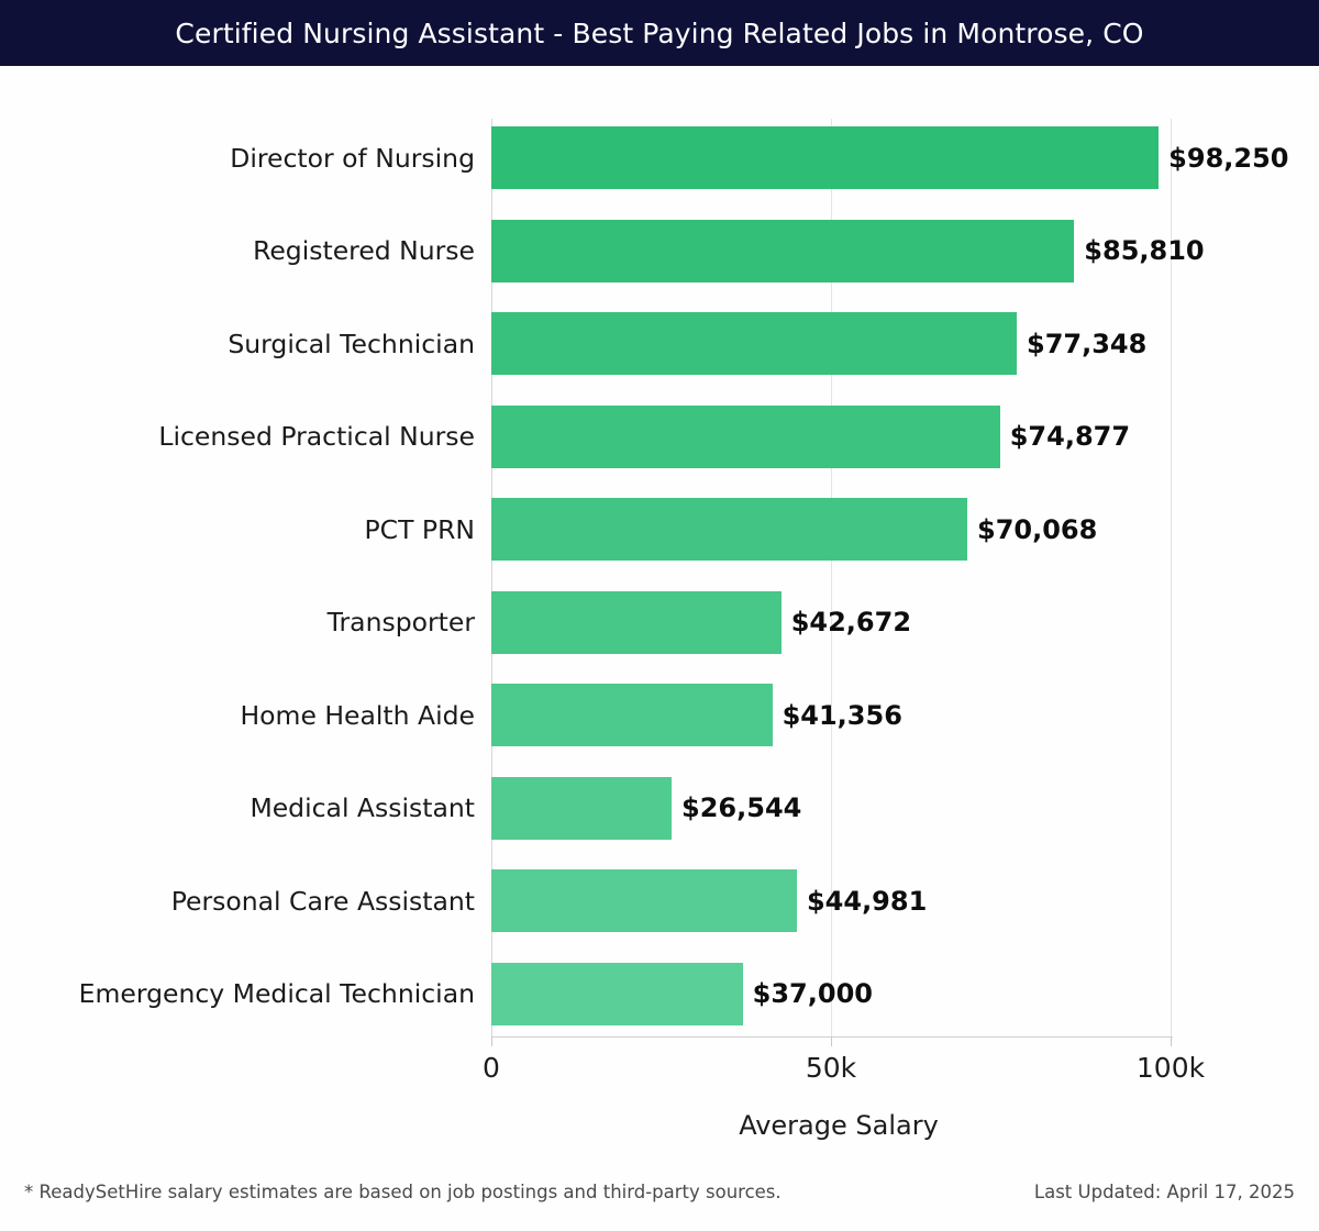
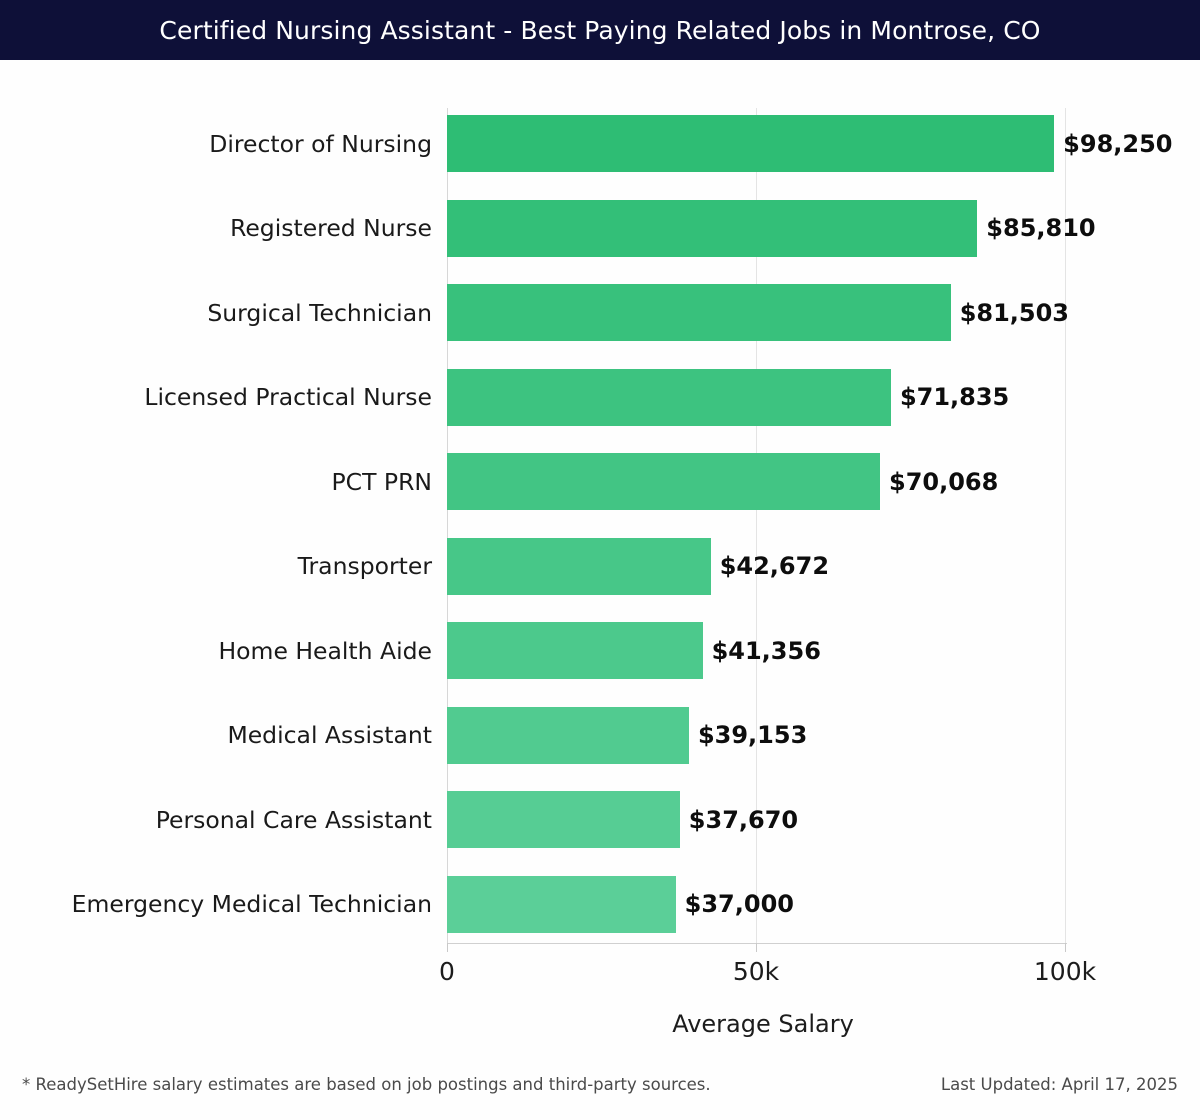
Surgical Technician: $77,348 -> $81,503
Licensed Practical Nurse: $74,877 -> $71,835
Medical Assistant: $26,544 -> $39,153
Personal Care Assistant: $44,981 -> $37,670
